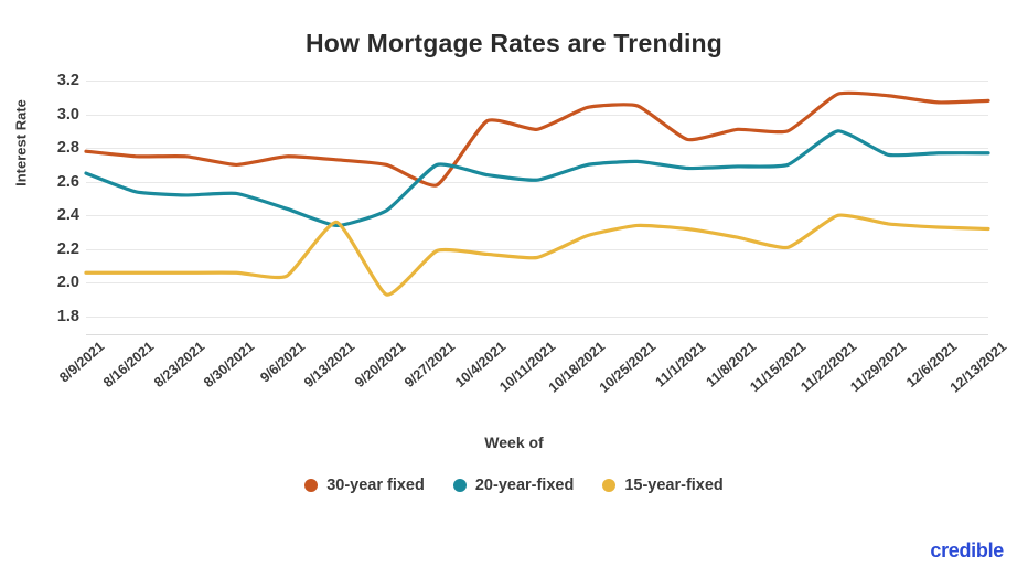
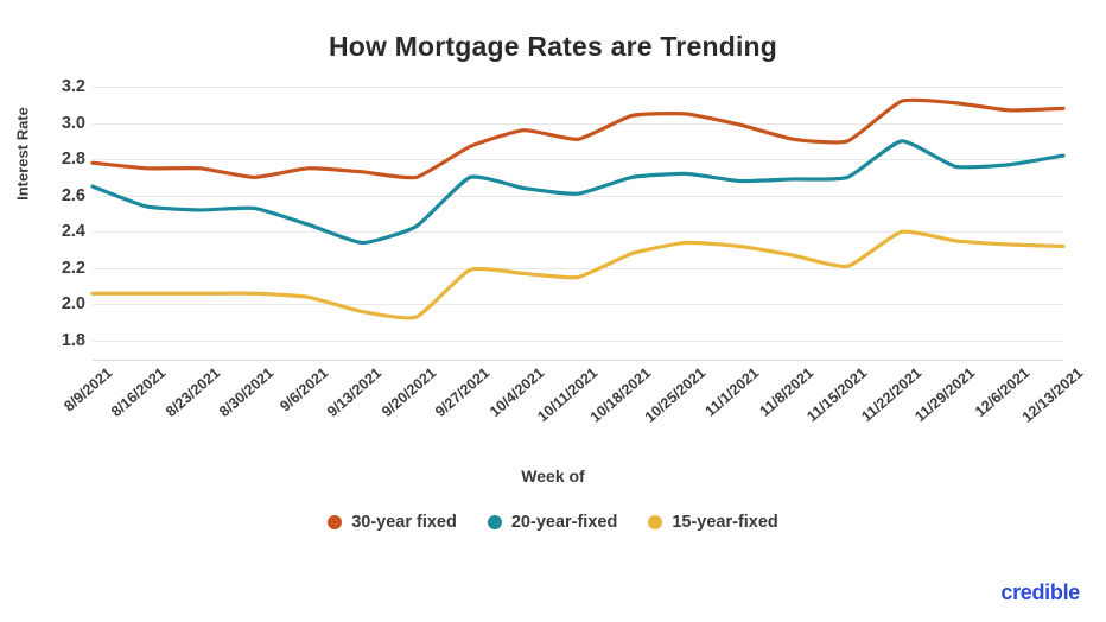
15-year-fixed/9/13/2021: 2.36 -> 1.96
30-year fixed/9/27/2021: 2.58 -> 2.87
30-year fixed/11/1/2021: 2.85 -> 2.99
20-year-fixed/12/13/2021: 2.77 -> 2.82
